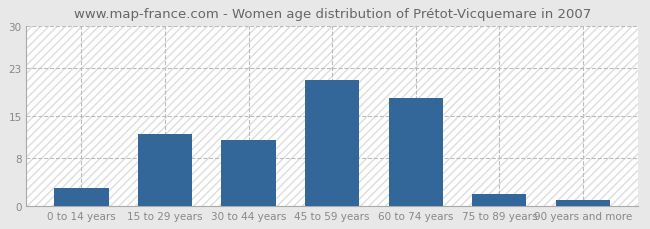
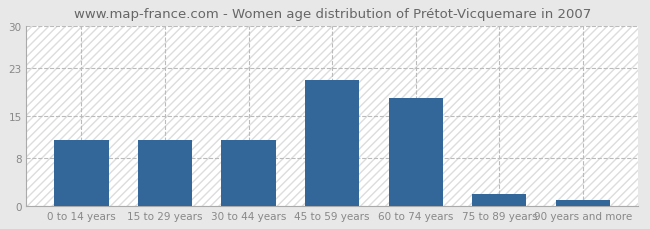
0 to 14 years: 3 -> 11
15 to 29 years: 12 -> 11
